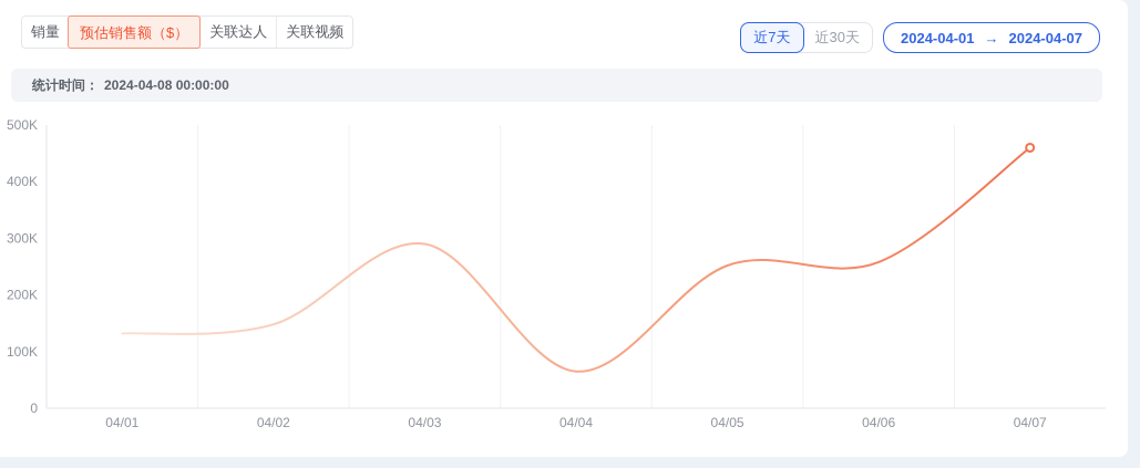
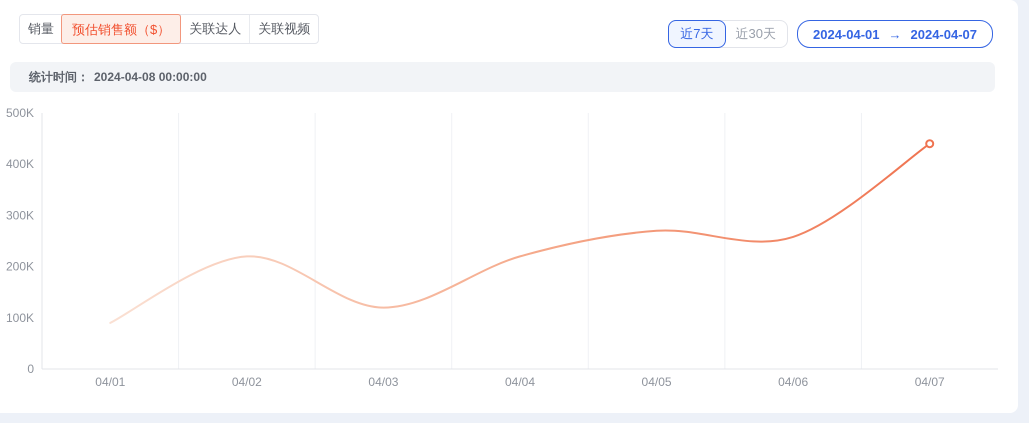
04/01: 130K -> 90K
04/02: 150K -> 220K
04/03: 290K -> 120K
04/04: 60K -> 220K
04/05: 250K -> 270K
04/07: 460K -> 440K
